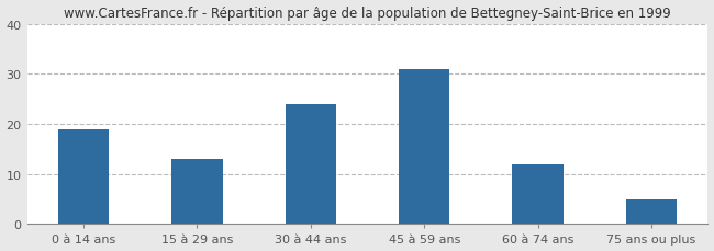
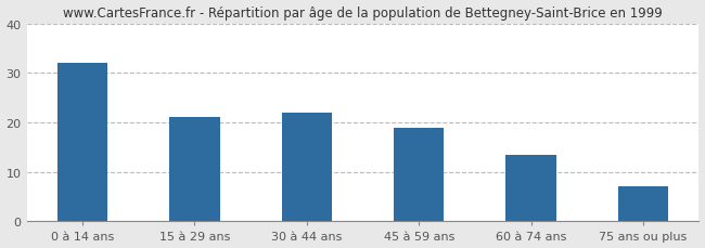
0 à 14 ans: 19.0 -> 32.0
15 à 29 ans: 13.0 -> 21.0
30 à 44 ans: 24.0 -> 22.0
45 à 59 ans: 31.0 -> 19.0
60 à 74 ans: 12.0 -> 13.5
75 ans ou plus: 5.0 -> 7.0
